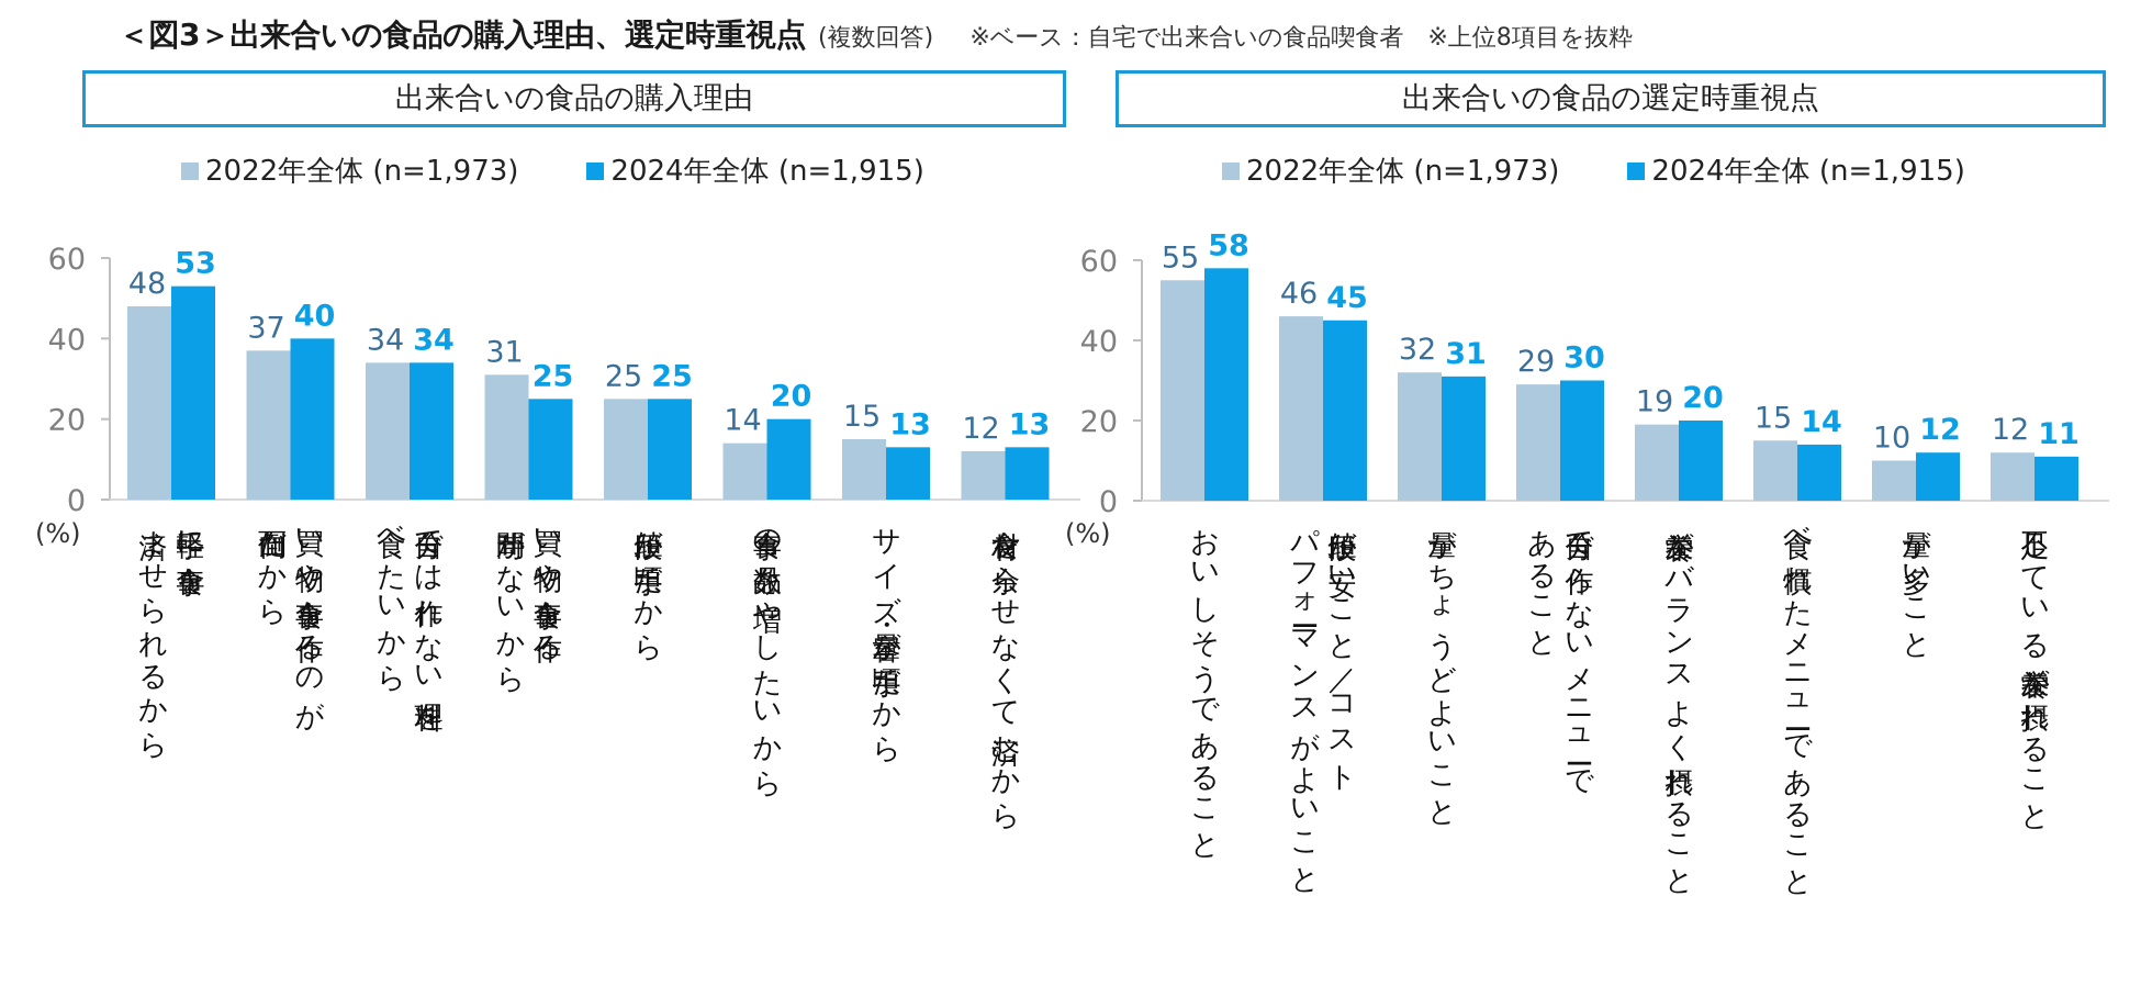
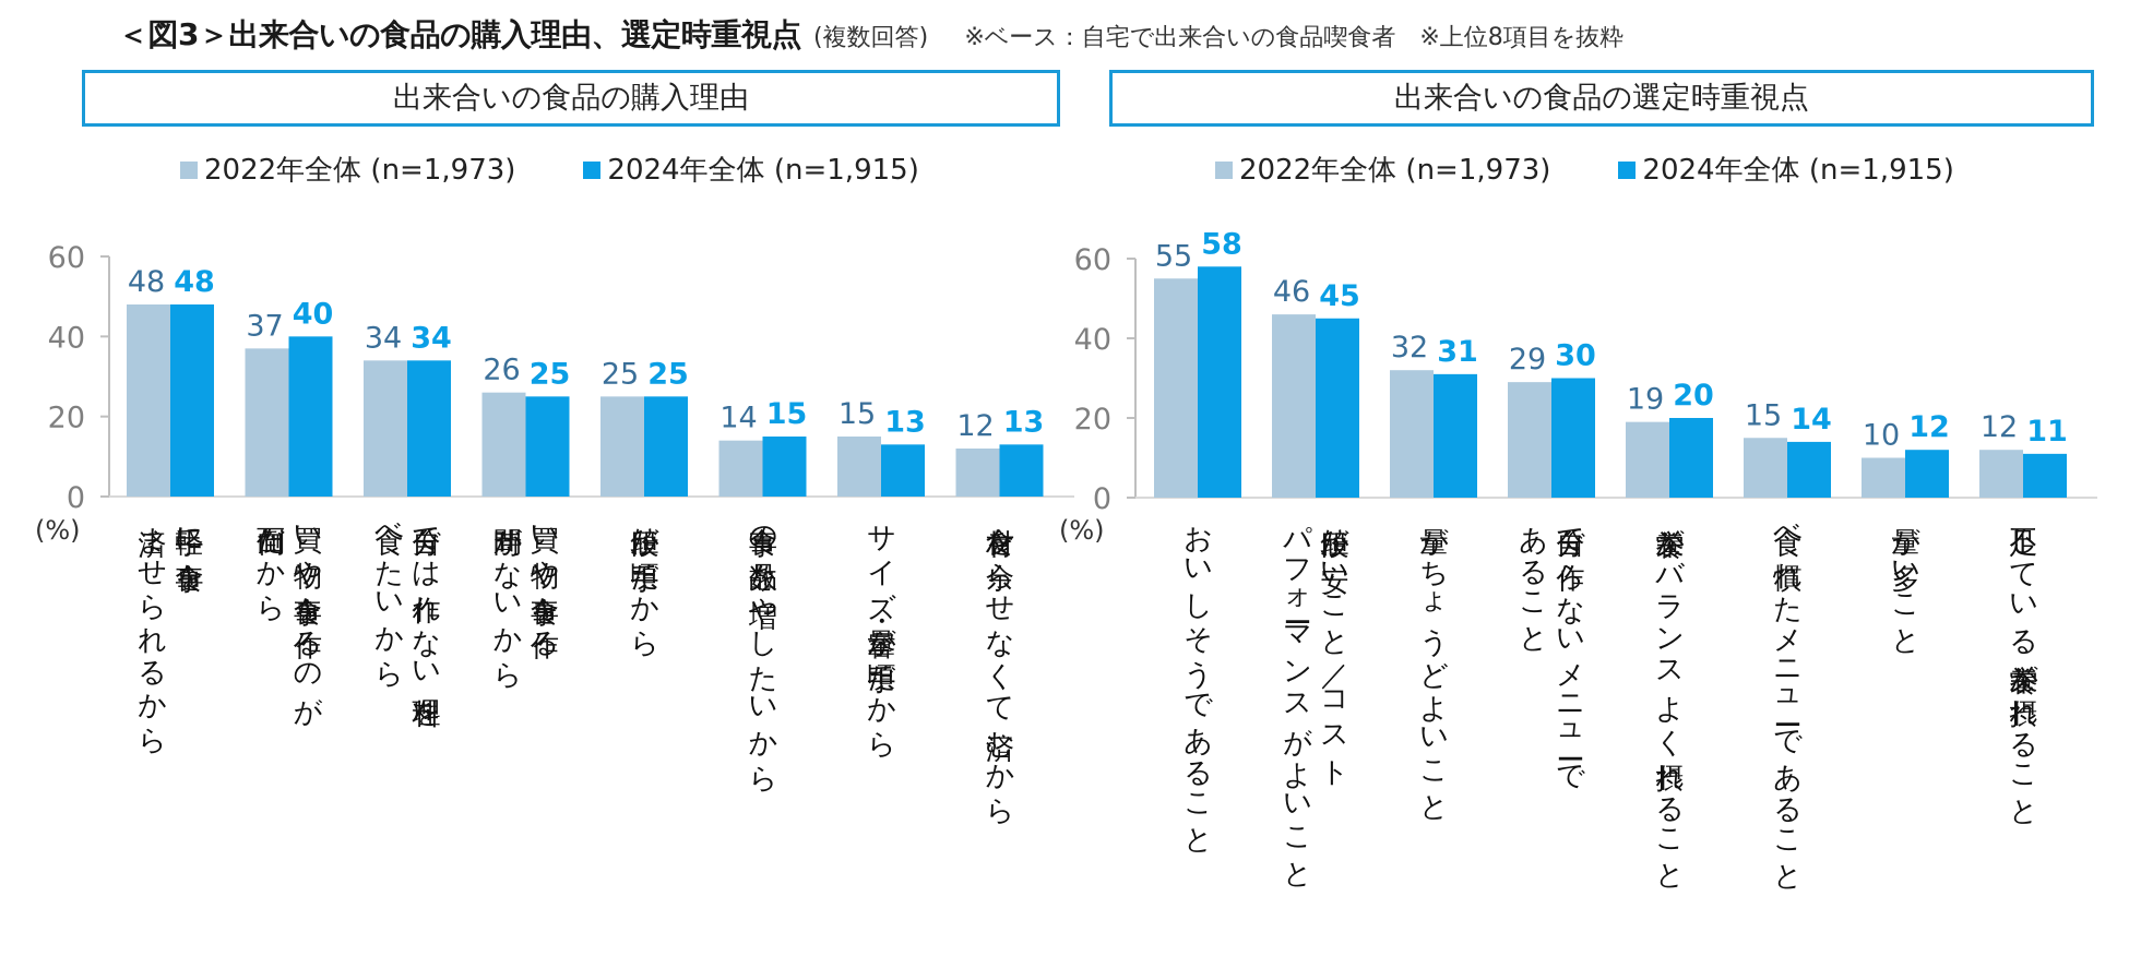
出来合いの食品の購入理由/2024年全体 (n=1,915)/手軽に食事を 済ませられるから: 53 -> 48
出来合いの食品の購入理由/2022年全体 (n=1,973)/買い物や食事を作る 時間がないから: 31 -> 26
出来合いの食品の購入理由/2024年全体 (n=1,915)/食事の品数を増やしたいから: 20 -> 15
